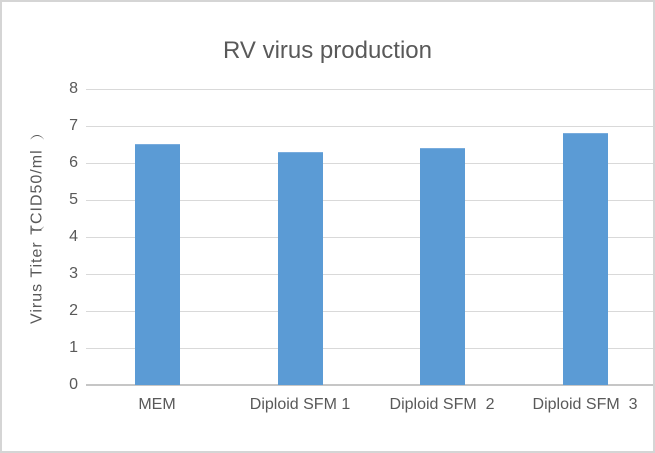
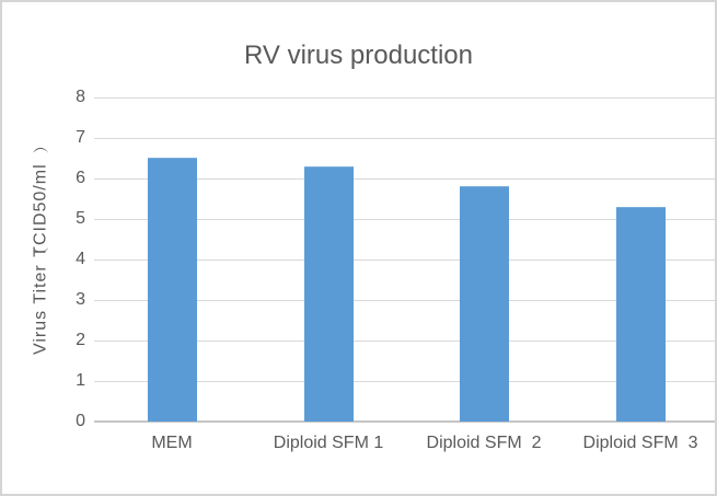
Diploid SFM 2: 6.4 -> 5.8
Diploid SFM 3: 6.8 -> 5.3
